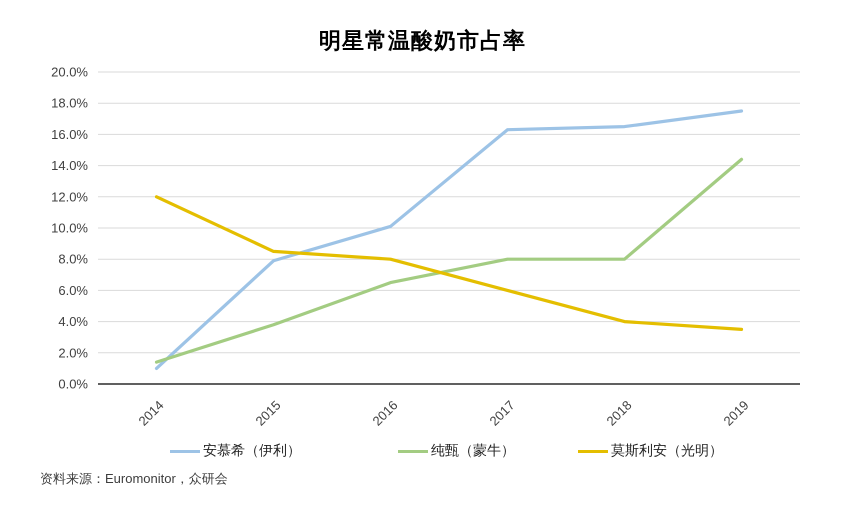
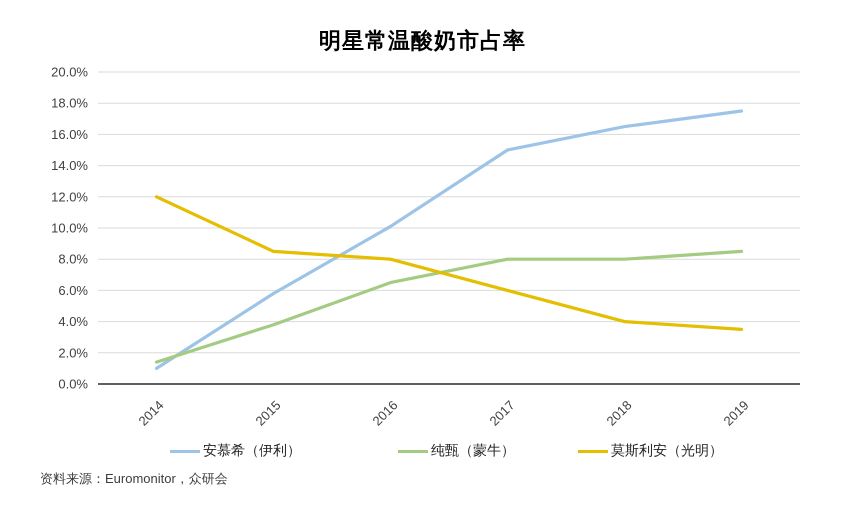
安慕希（伊利）/2015: 7.9% -> 5.8%
安慕希（伊利）/2017: 16.3% -> 15.0%
纯甄（蒙牛）/2019: 14.4% -> 8.5%
